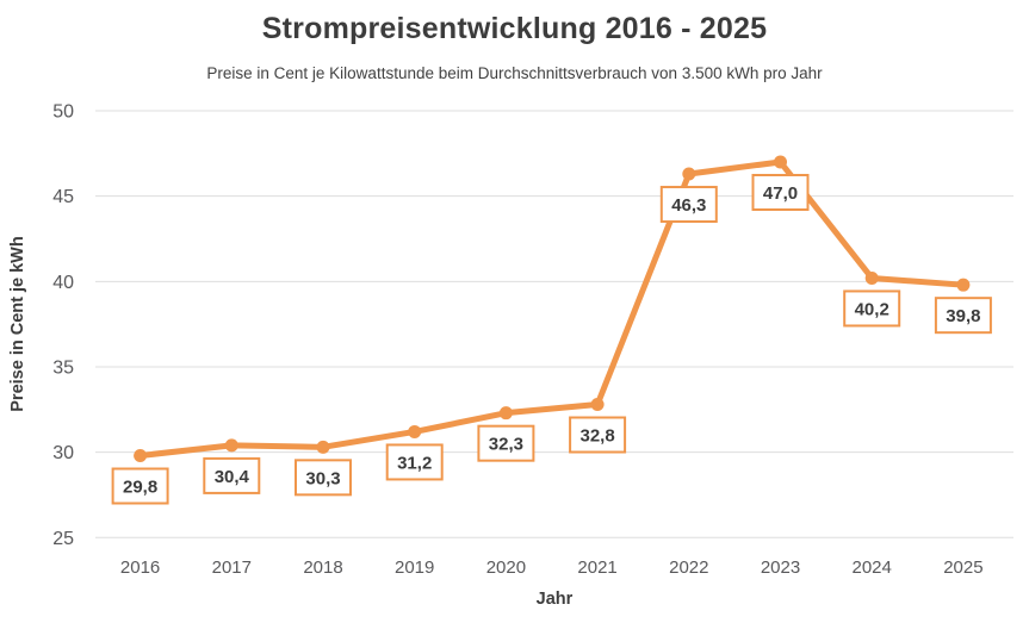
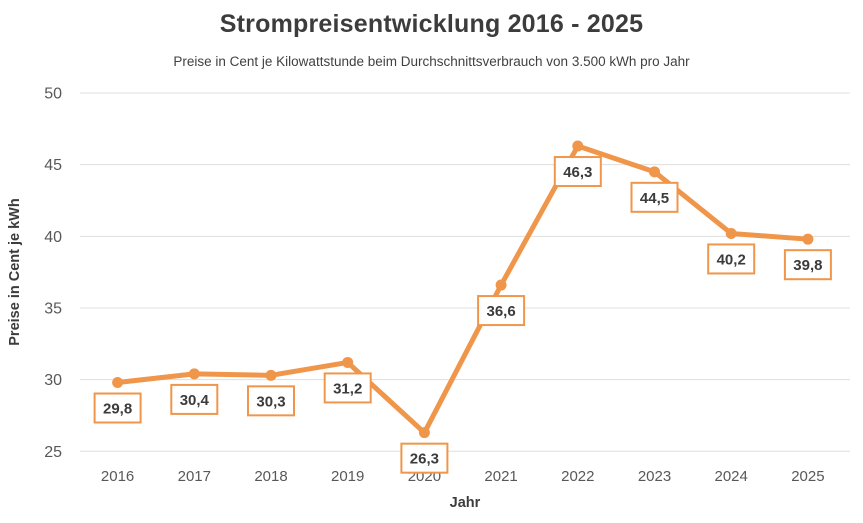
2020: 32,3 -> 26,3
2021: 32,8 -> 36,6
2023: 47,0 -> 44,5
